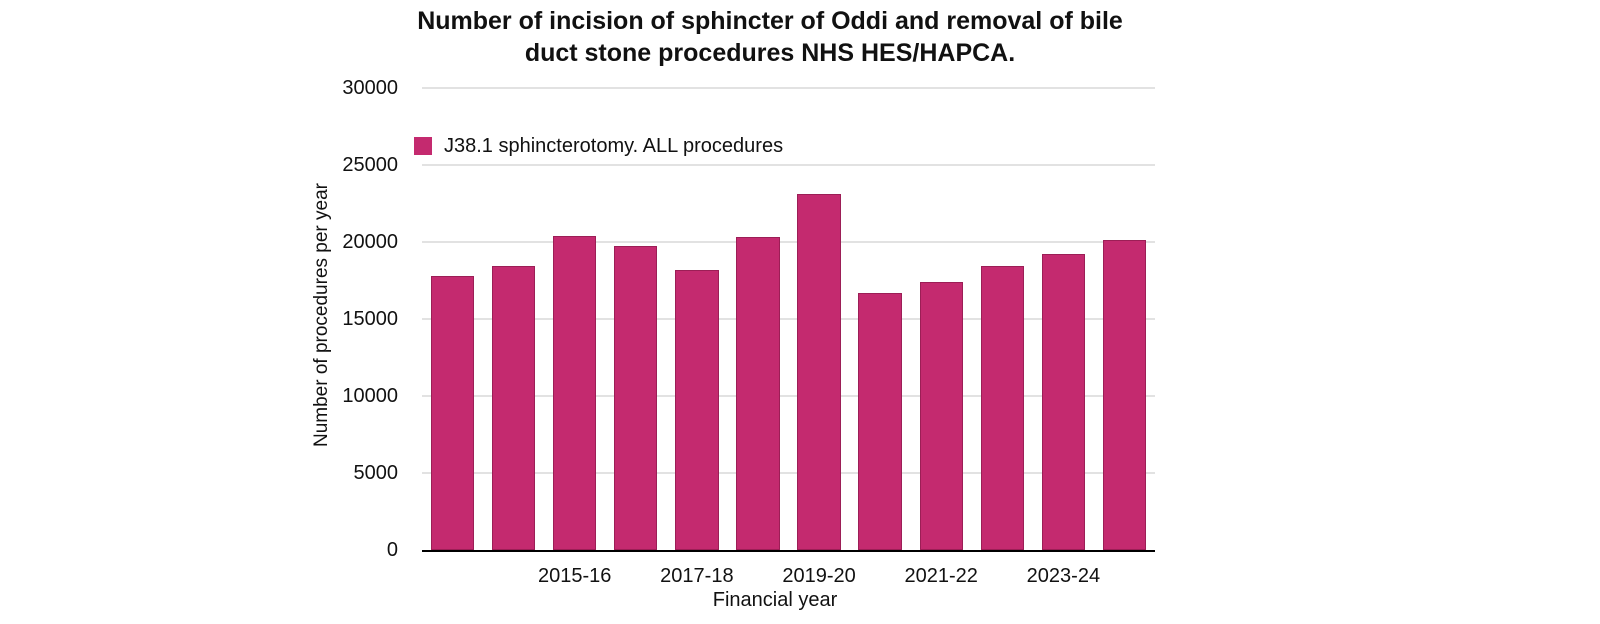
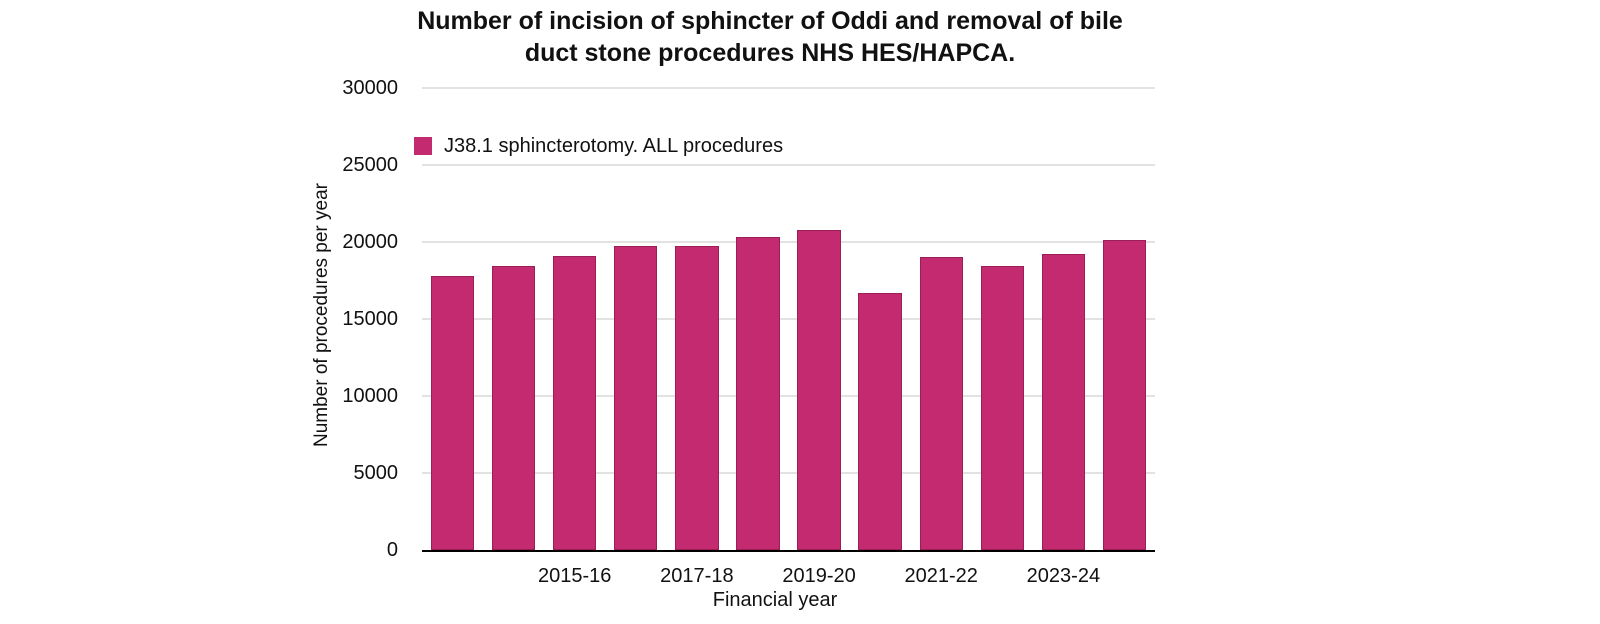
2015-16: 20400 -> 19100
2017-18: 18200 -> 19800
2019-20: 23100 -> 20800
2021-22: 17400 -> 19000
